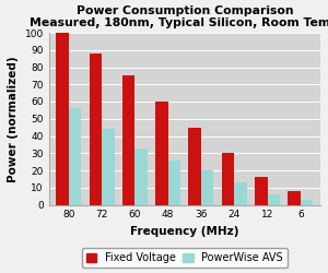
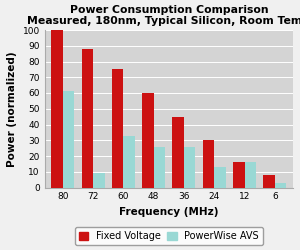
PowerWise AVS/80: 56 -> 61
PowerWise AVS/72: 44 -> 9
PowerWise AVS/36: 20 -> 26
PowerWise AVS/12: 6 -> 16
